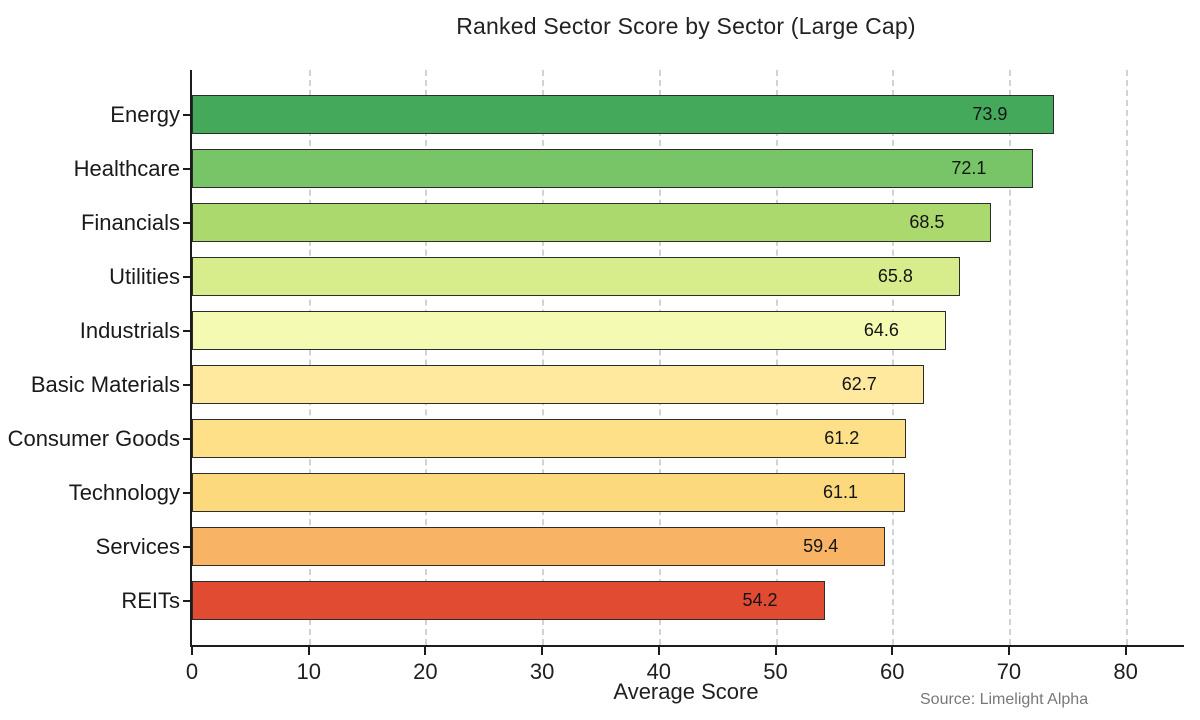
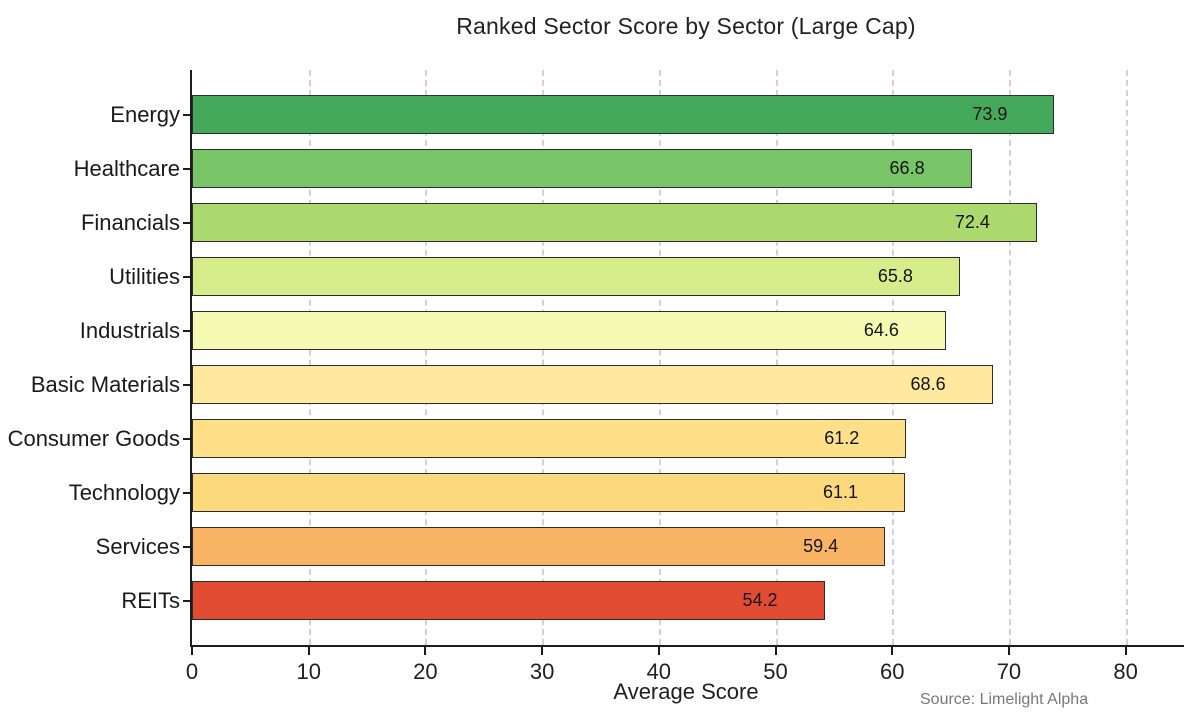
Healthcare: 72.1 -> 66.8
Financials: 68.5 -> 72.4
Basic Materials: 62.7 -> 68.6
